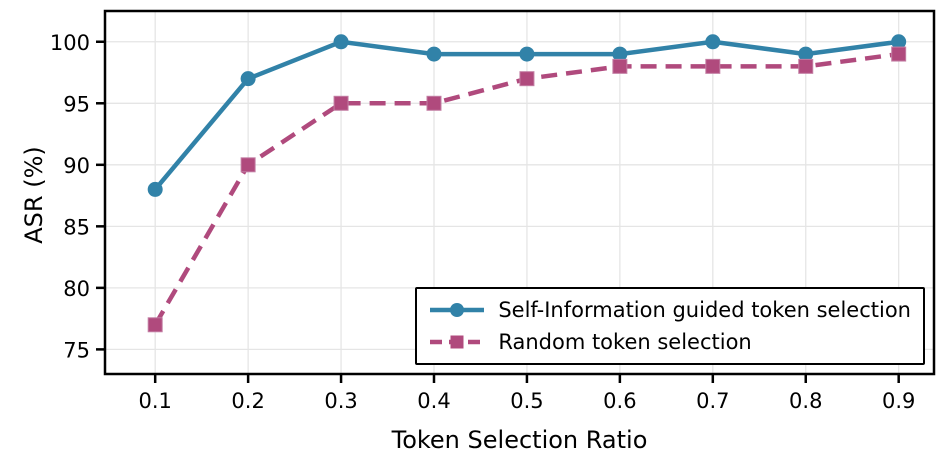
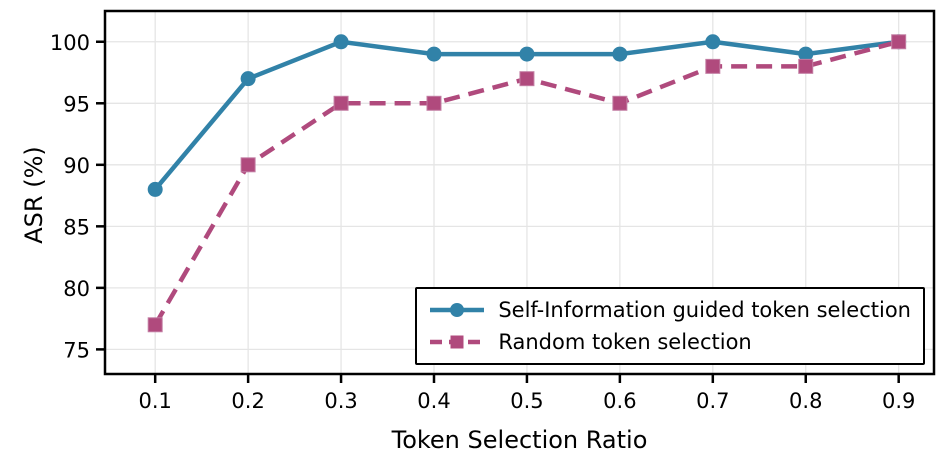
Random token selection/0.6: 98 -> 95
Random token selection/0.9: 99 -> 100
